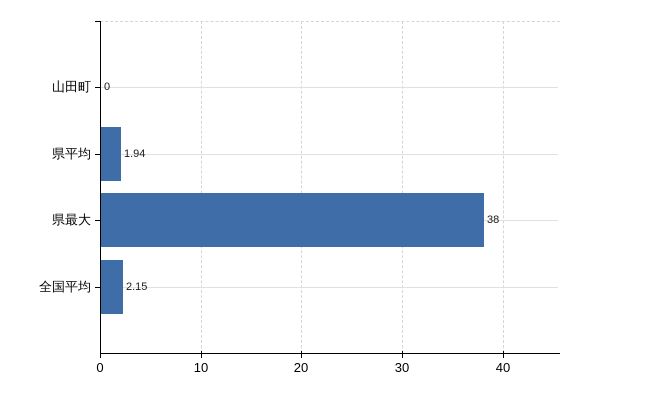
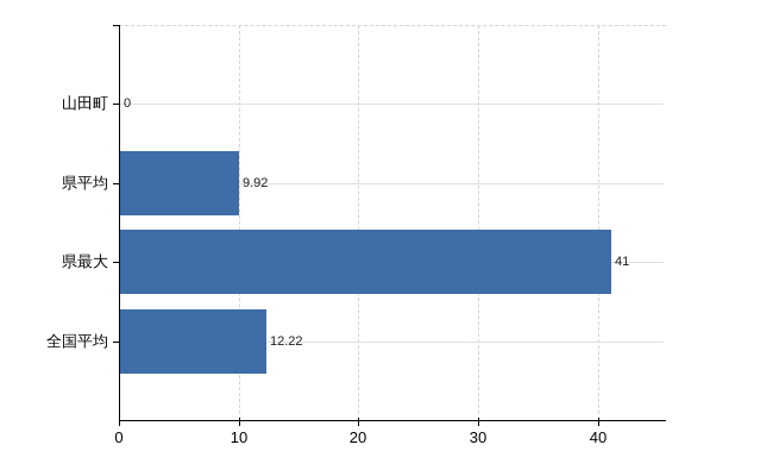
県平均: 1.94 -> 9.92
県最大: 38 -> 41
全国平均: 2.15 -> 12.22
